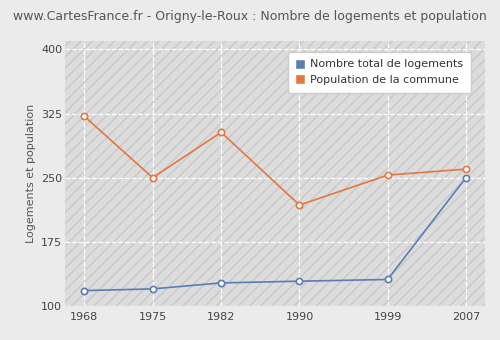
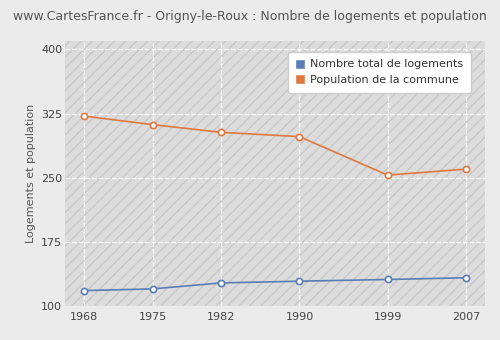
Population de la commune/1975: 250 -> 312
Population de la commune/1990: 218 -> 298
Nombre total de logements/2007: 250 -> 133
